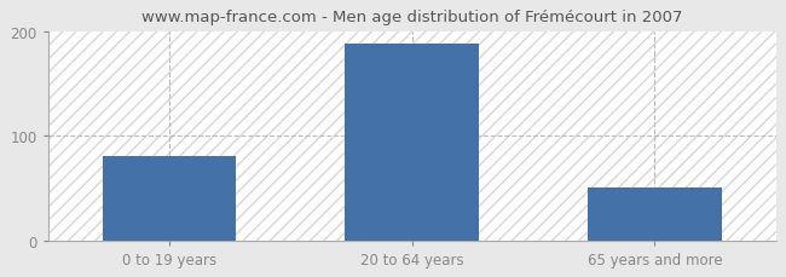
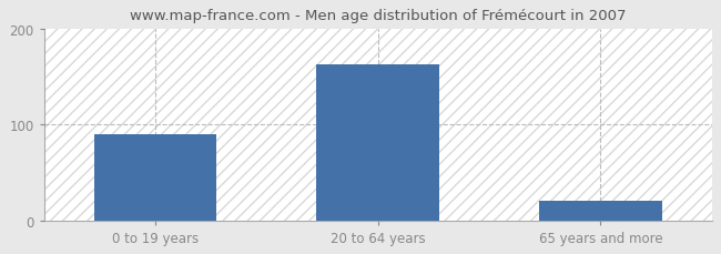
0 to 19 years: 80 -> 90
20 to 64 years: 188 -> 163
65 years and more: 50 -> 20
